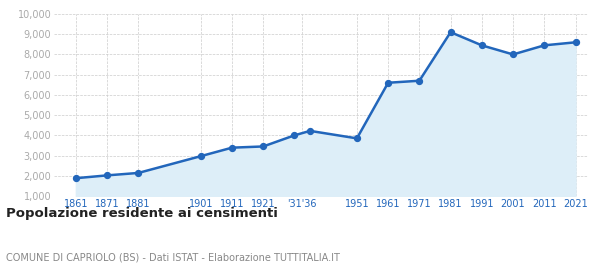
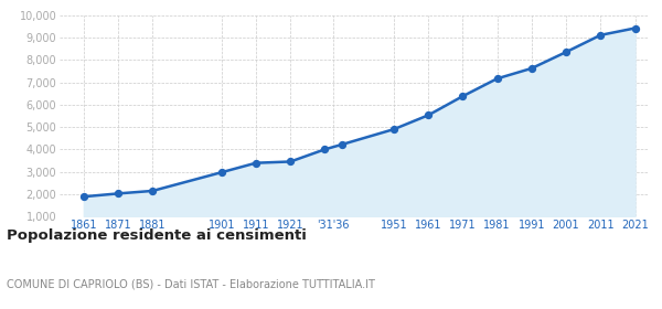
1951: 3,850 -> 4,900
1961: 6,600 -> 5,530
1971: 6,700 -> 6,380
1981: 9,100 -> 7,170
1991: 8,450 -> 7,630
2001: 8,000 -> 8,360
2011: 8,450 -> 9,120
2021: 8,600 -> 9,430
